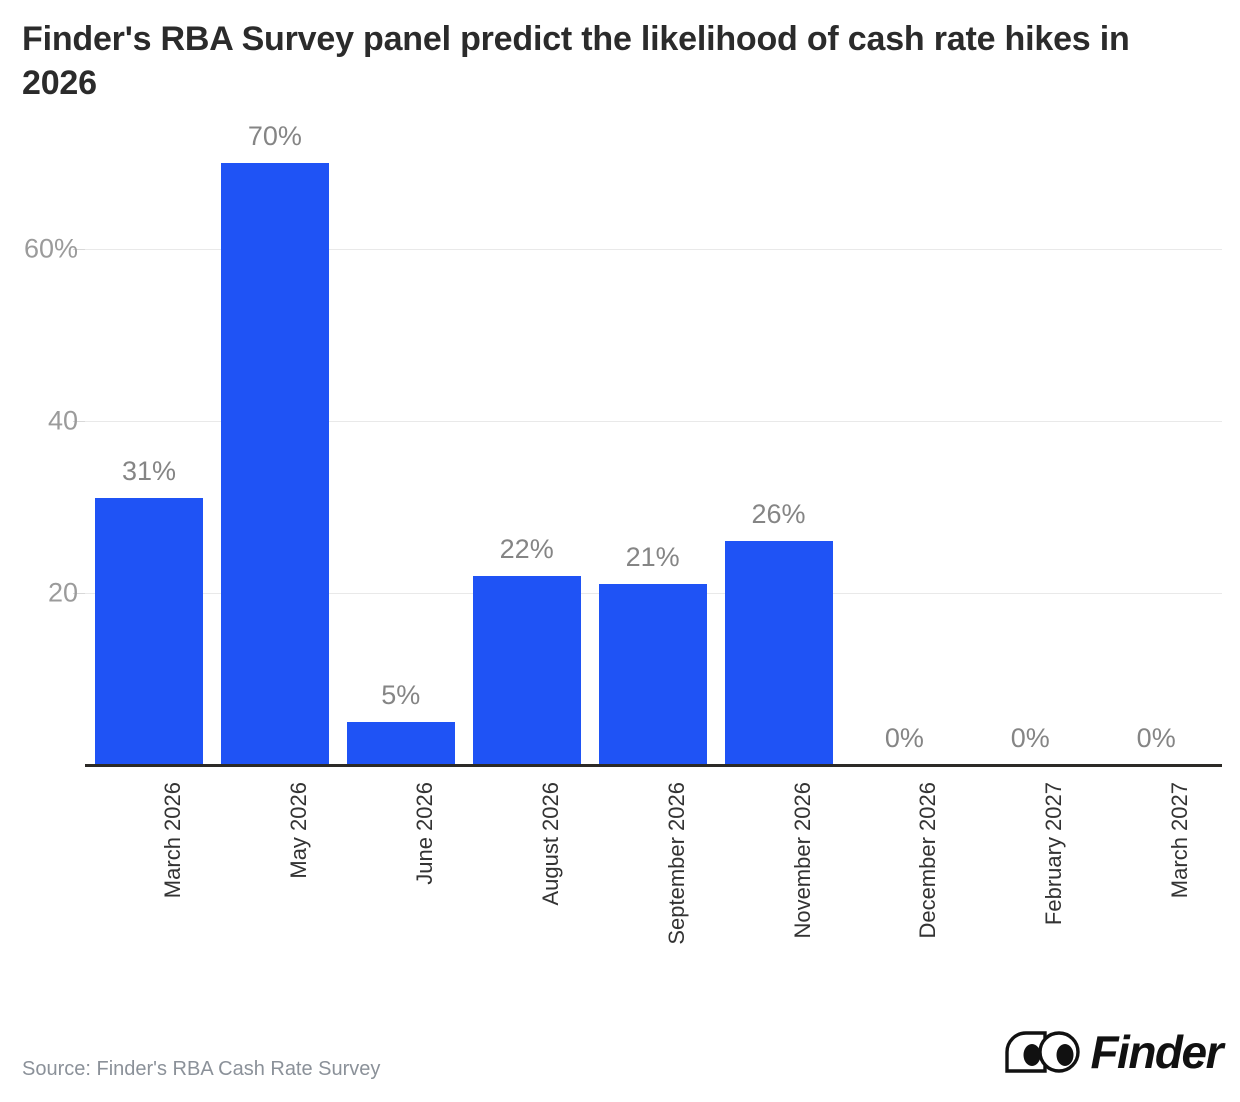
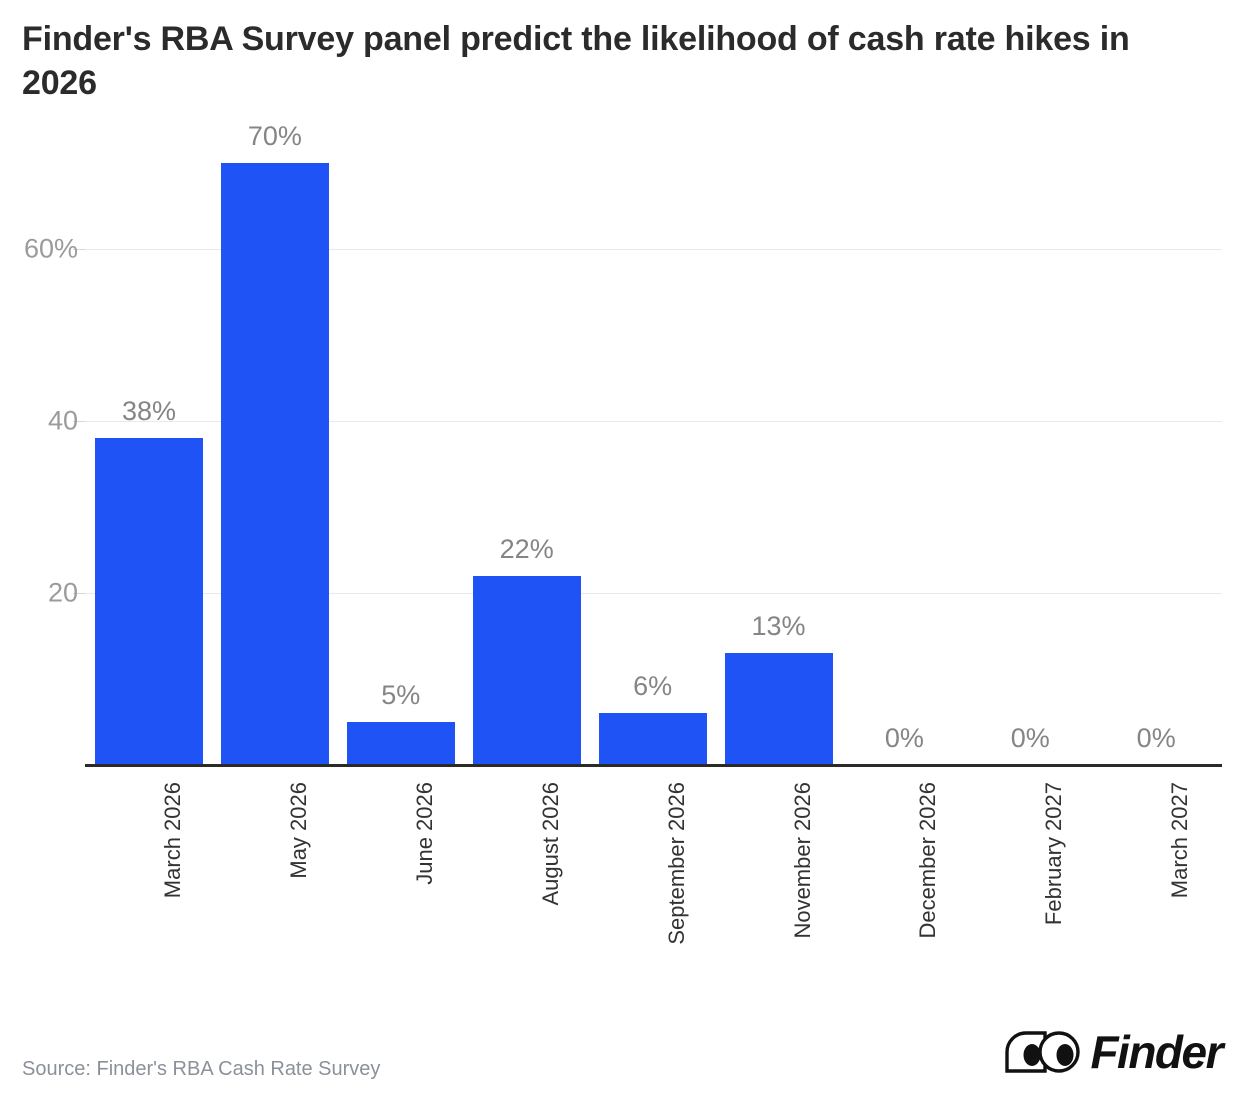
March 2026: 31% -> 38%
September 2026: 21% -> 6%
November 2026: 26% -> 13%
